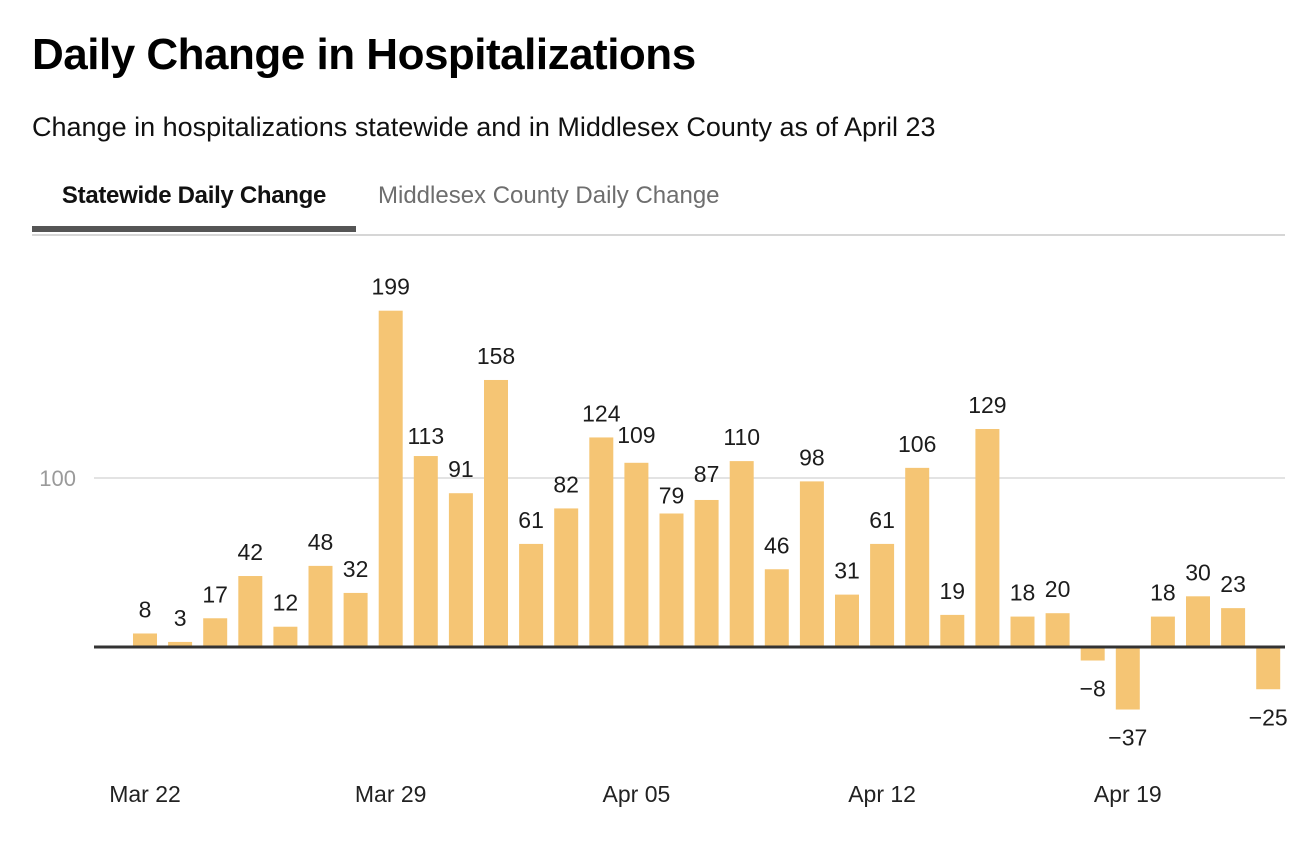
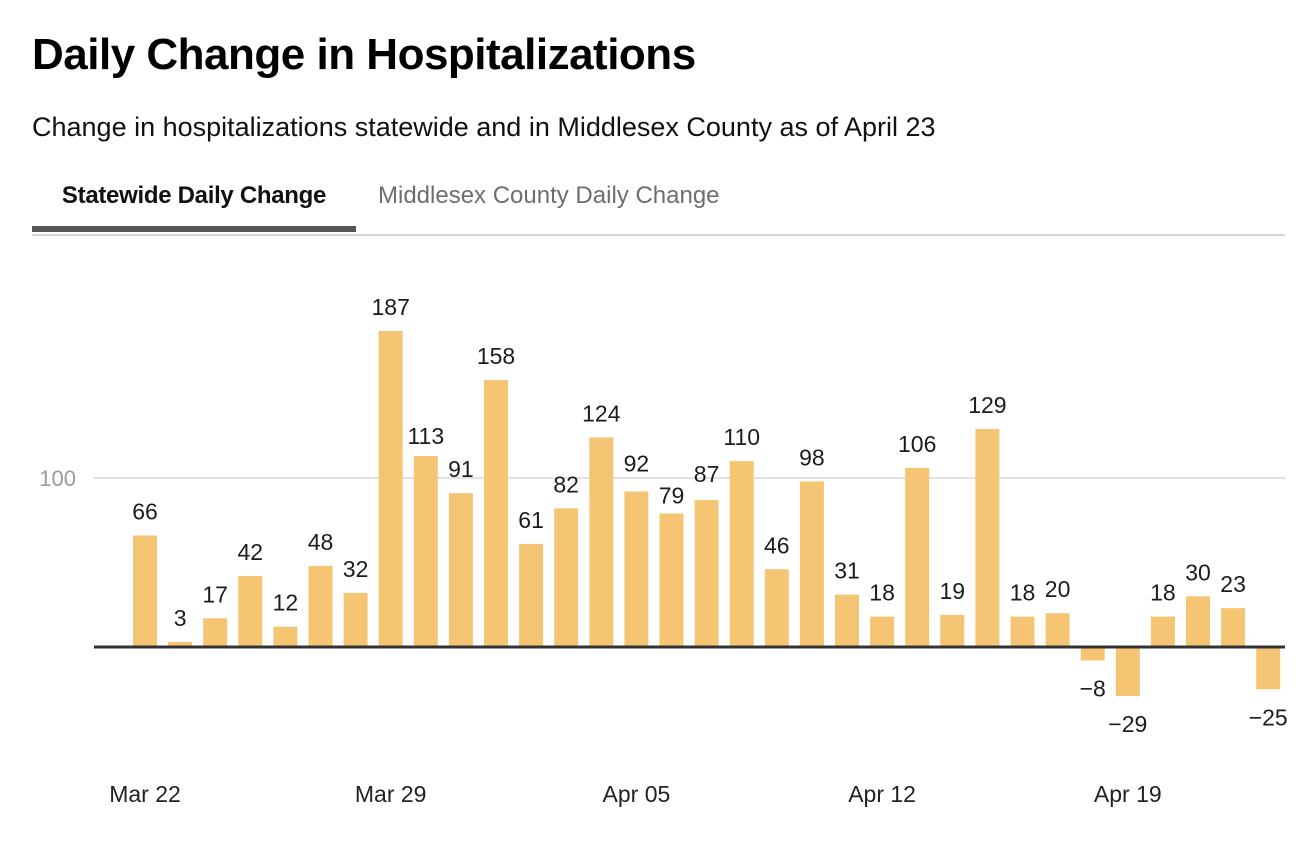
Mar 22: 8 -> 66
Mar 29: 199 -> 187
Apr 05: 109 -> 92
Apr 12: 61 -> 18
Apr 19: −37 -> −29
